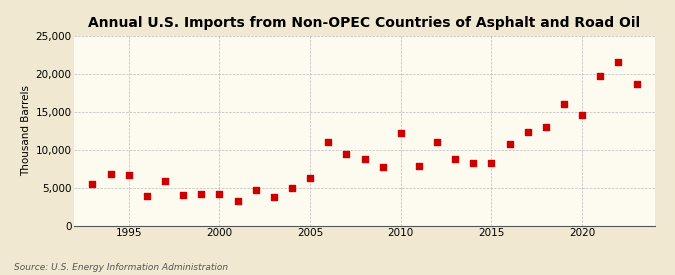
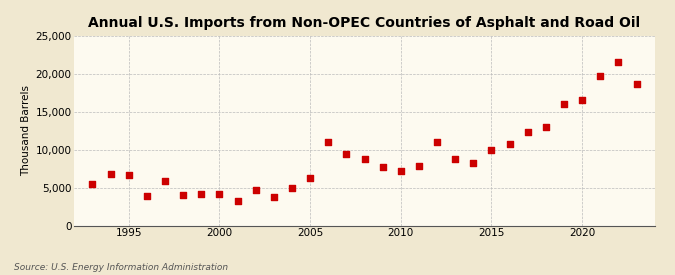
2010: 12,200 -> 7,200
2015: 8,200 -> 9,900
2020: 14,600 -> 16,500
